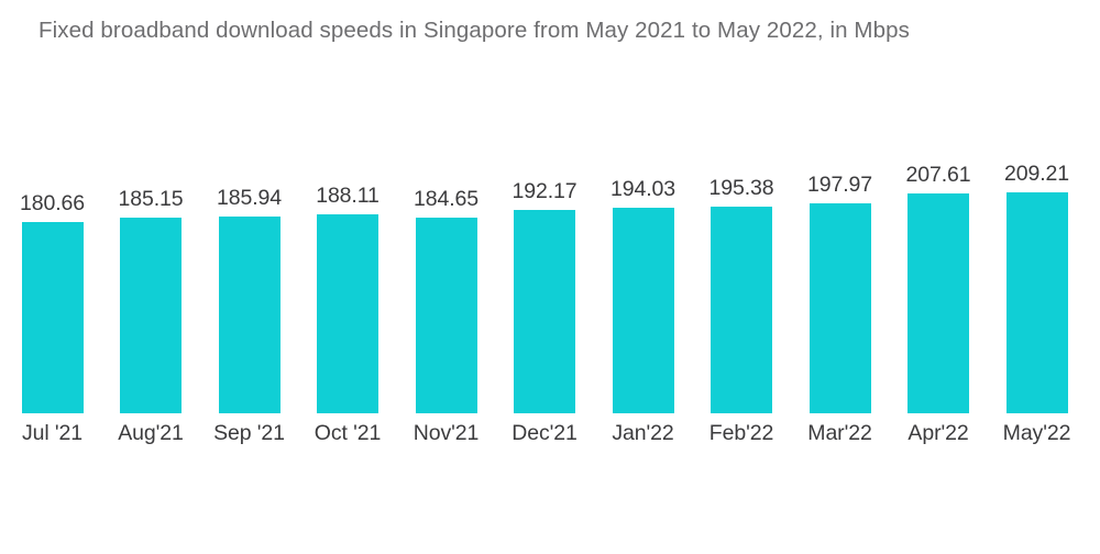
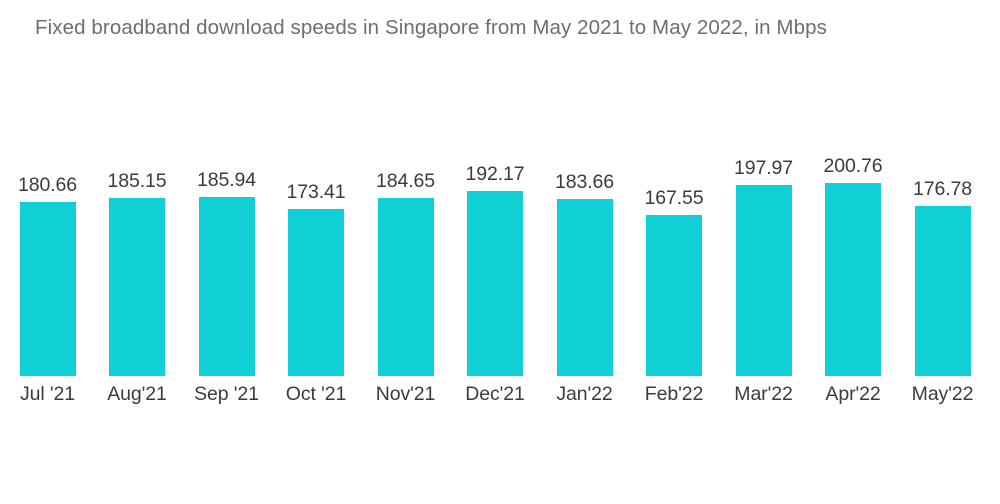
Oct '21: 188.11 -> 173.41
Jan'22: 194.03 -> 183.66
Feb'22: 195.38 -> 167.55
Apr'22: 207.61 -> 200.76
May'22: 209.21 -> 176.78
